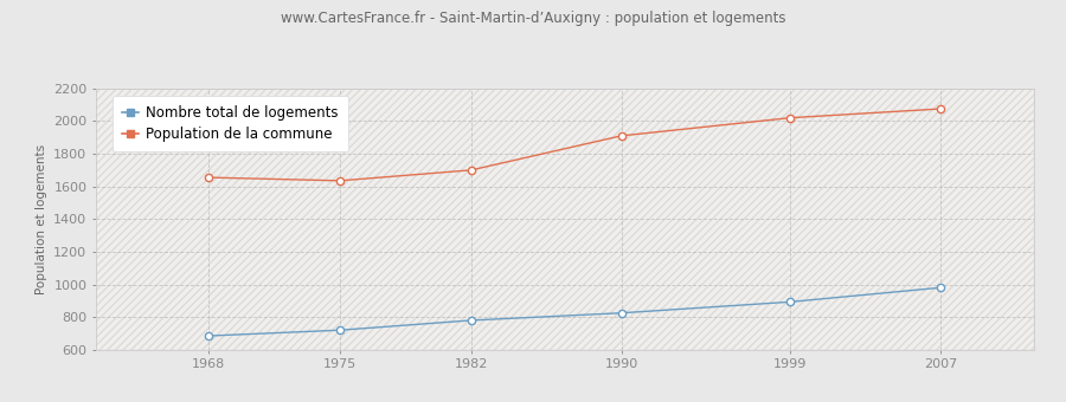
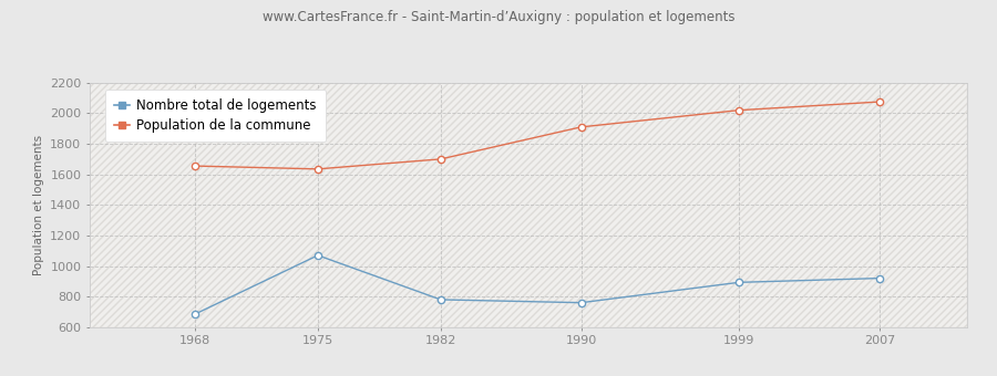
Nombre total de logements/1975: 720 -> 1070
Nombre total de logements/1990: 820 -> 760
Nombre total de logements/2007: 980 -> 920
